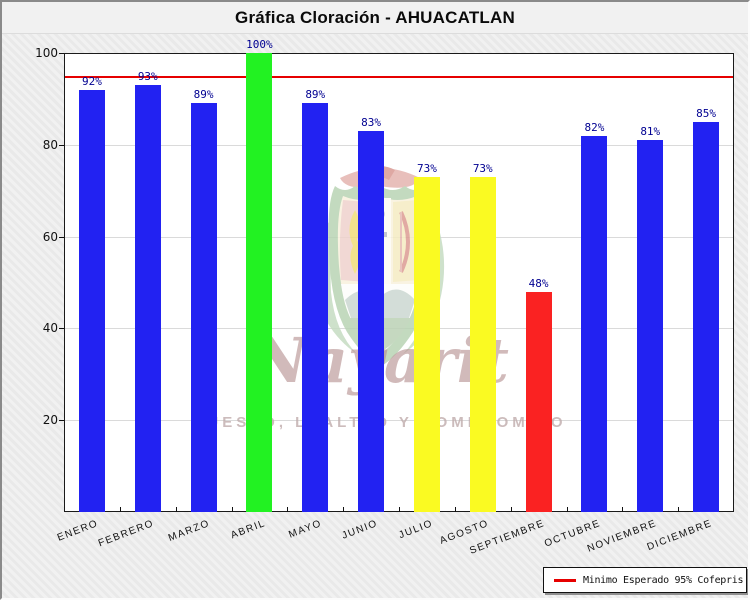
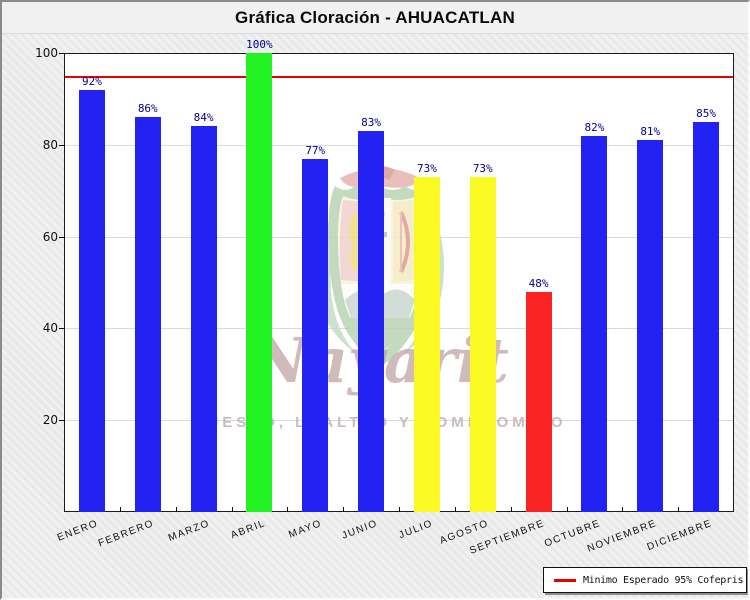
FEBRERO: 93% -> 86%
MARZO: 89% -> 84%
MAYO: 89% -> 77%
